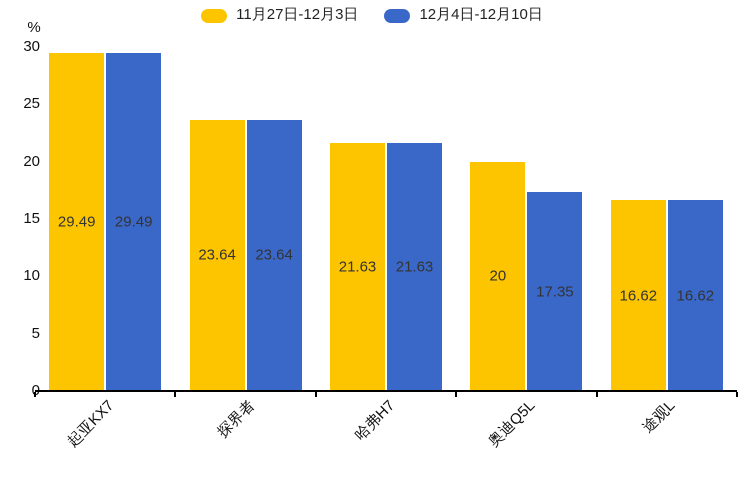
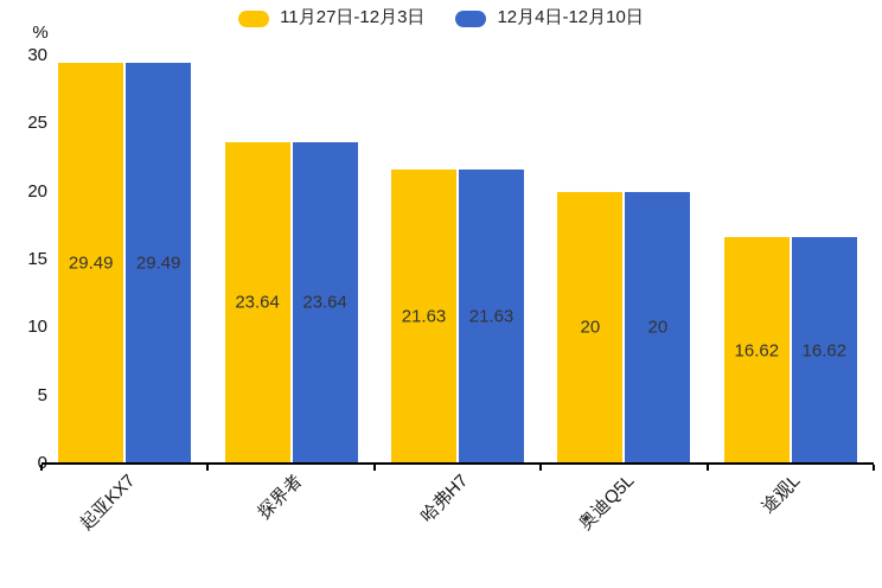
12月4日-12月10日/奥迪Q5L: 17.35 -> 20
